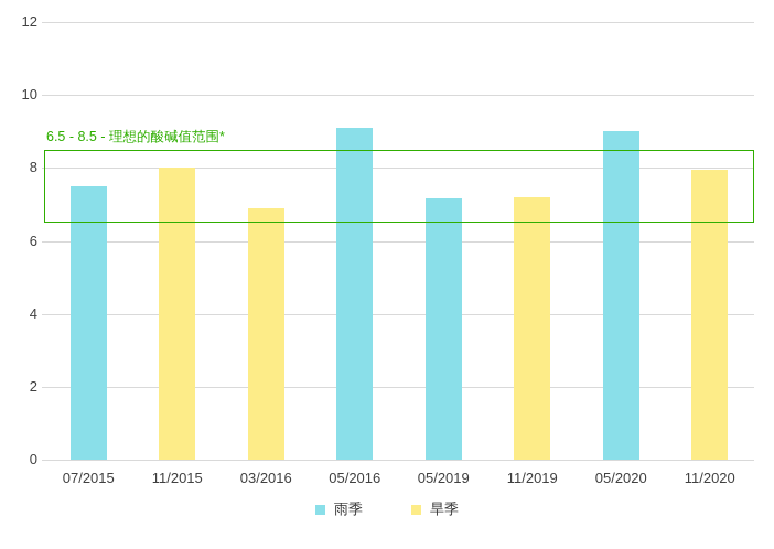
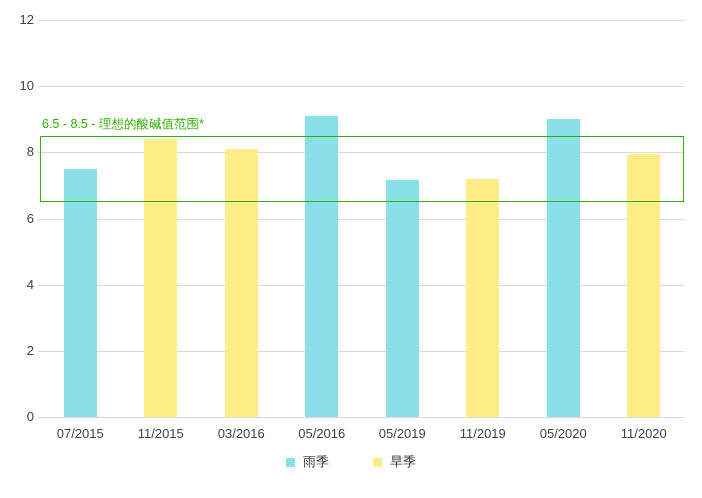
旱季/11/2015: 8.0 -> 8.4
旱季/03/2016: 6.9 -> 8.1
